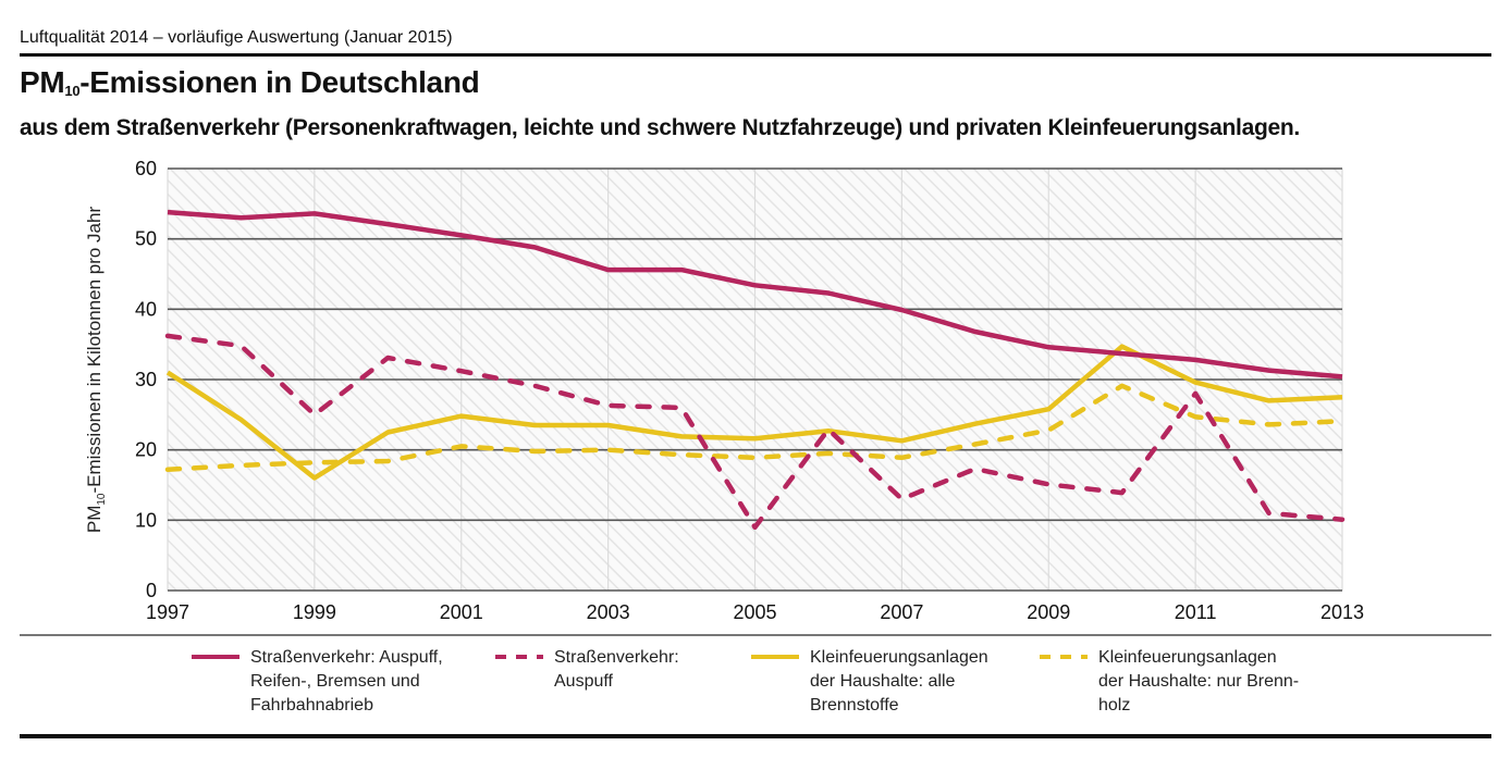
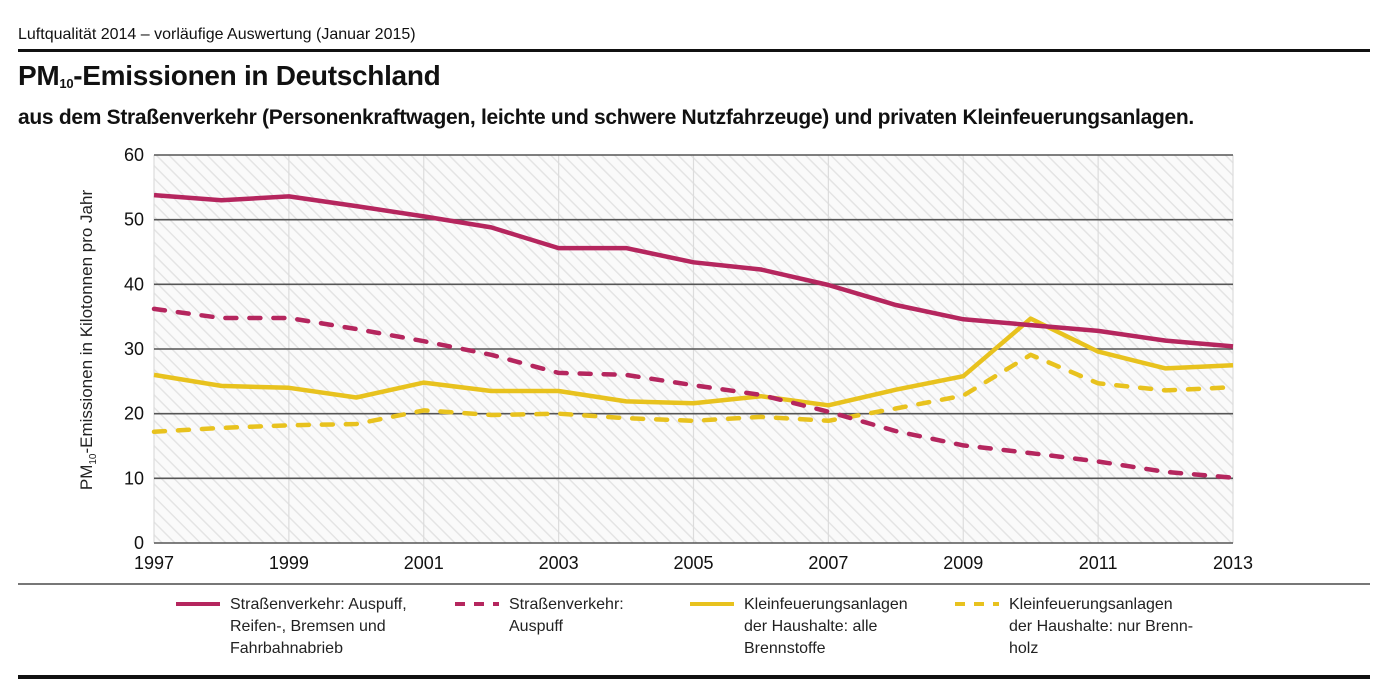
Kleinfeuerungsanlagen der Haushalte: alle Brennstoffe/1997: 31 -> 26
Straßenverkehr: Auspuff/1999: 25 -> 35
Kleinfeuerungsanlagen der Haushalte: alle Brennstoffe/1999: 16 -> 24
Straßenverkehr: Auspuff/2005: 9 -> 24
Straßenverkehr: Auspuff/2007: 13 -> 20
Straßenverkehr: Auspuff/2011: 28 -> 13
